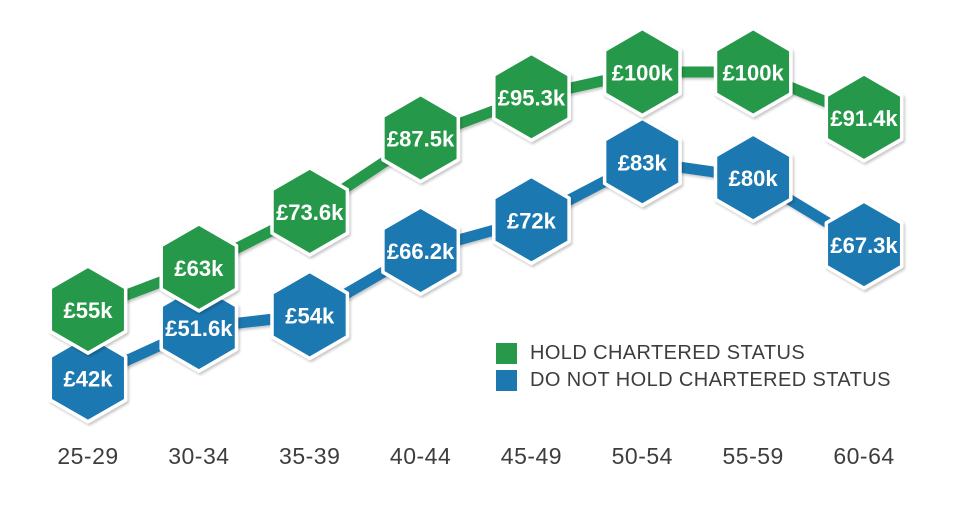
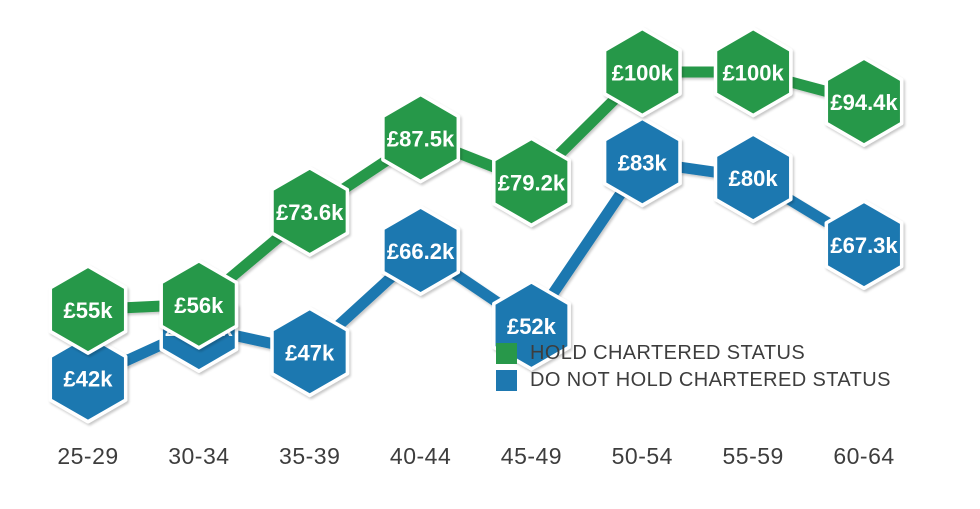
HOLD CHARTERED STATUS/30-34: £63k -> £56k
DO NOT HOLD CHARTERED STATUS/35-39: £54k -> £47k
HOLD CHARTERED STATUS/45-49: £95.3k -> £79.2k
DO NOT HOLD CHARTERED STATUS/45-49: £72k -> £52k
HOLD CHARTERED STATUS/60-64: £91.4k -> £94.4k
